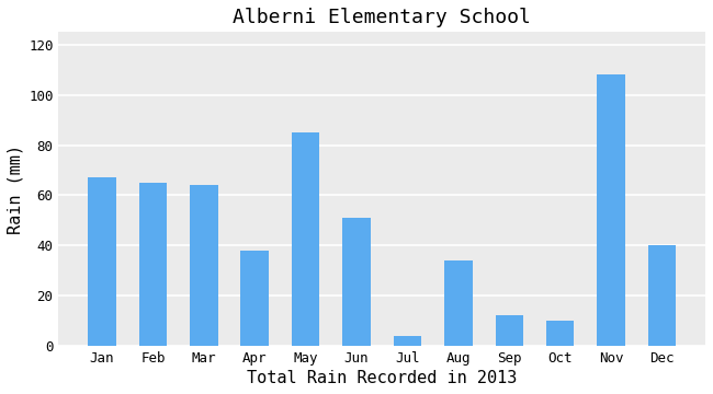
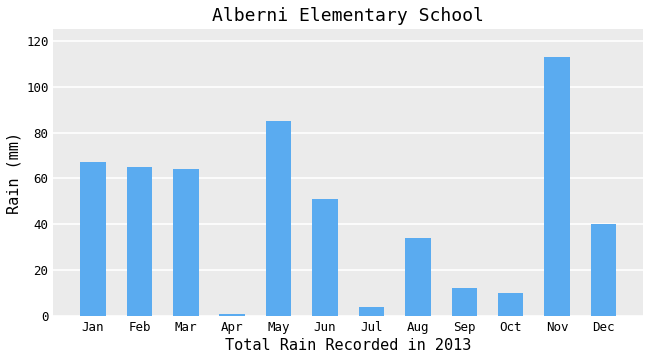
Apr: 38 -> 1
Nov: 108 -> 113
